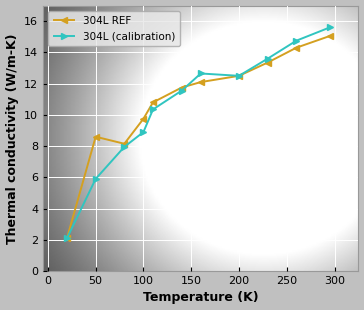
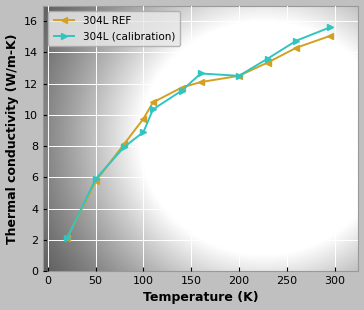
304L REF/50: 8.6 -> 5.8
